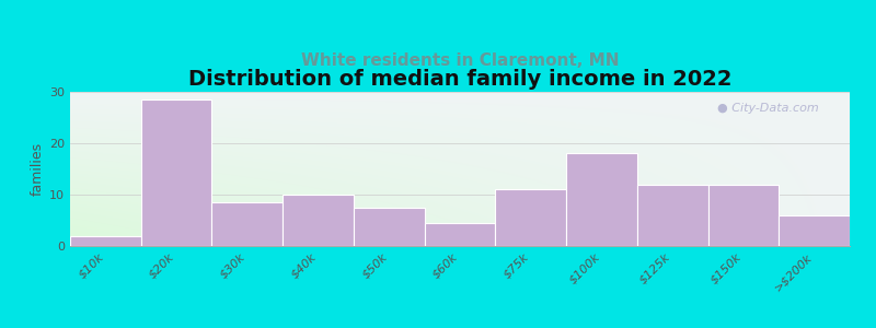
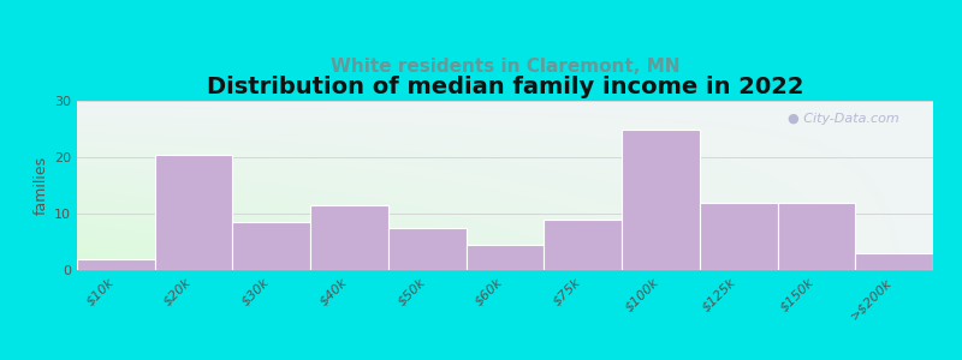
$20k: 28.5 -> 20.5
$40k: 10.0 -> 11.5
$75k: 11.0 -> 9.0
$100k: 18.0 -> 25.0
>$200k: 6.0 -> 3.0
